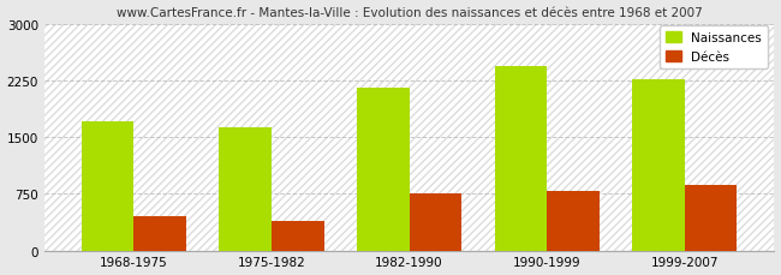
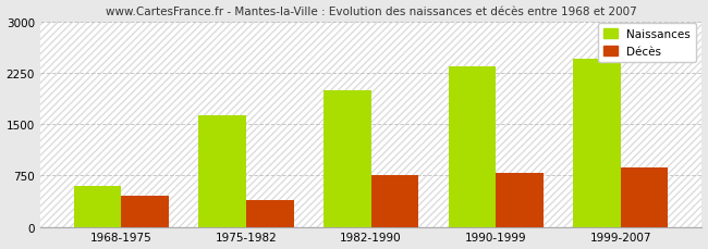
Naissances/1968-1975: 1700 -> 600
Naissances/1982-1990: 2150 -> 2000
Naissances/1990-1999: 2430 -> 2340
Naissances/1999-2007: 2270 -> 2460
